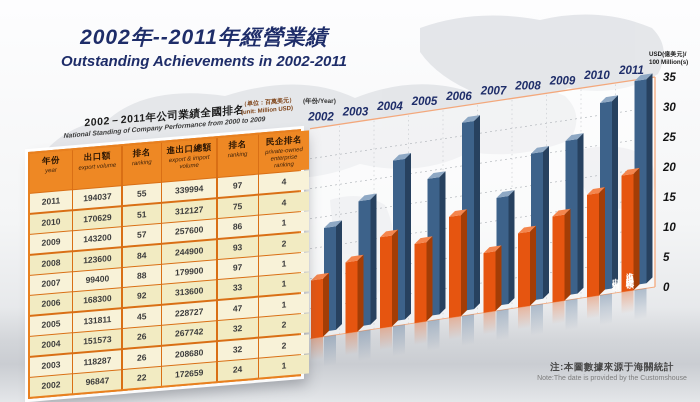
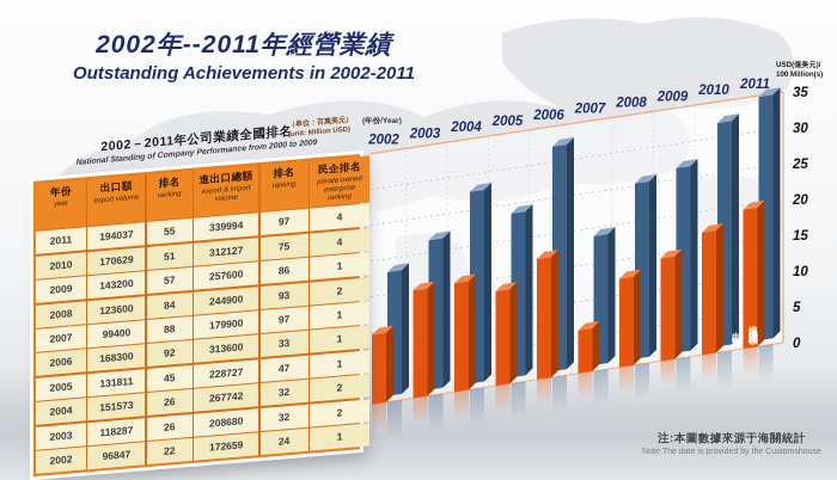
出口額/2003: 12 -> 15
出口額/2007: 10 -> 6
